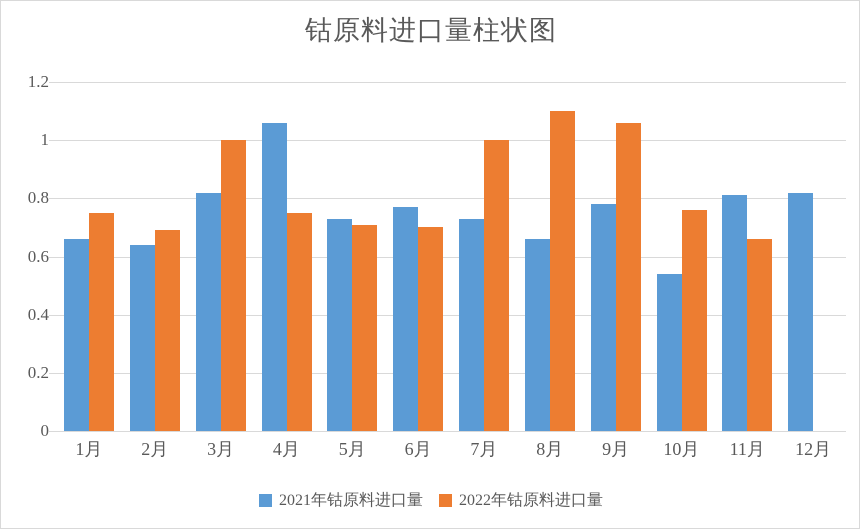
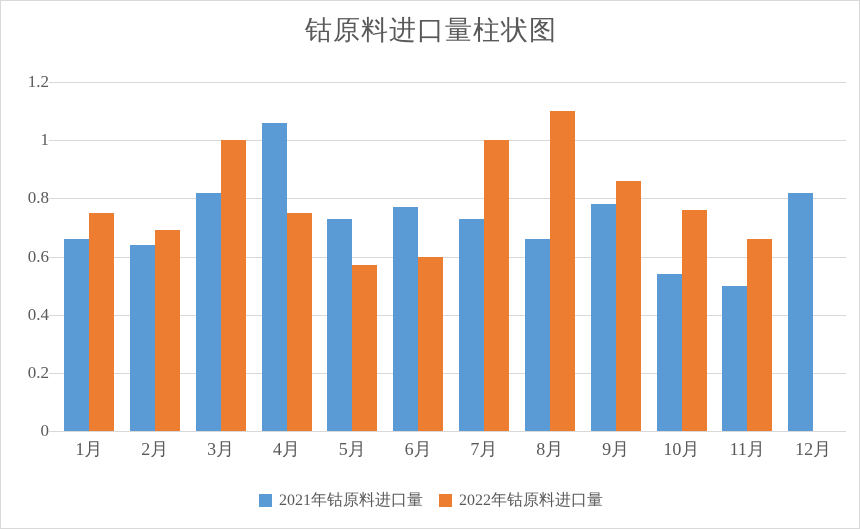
2022年钴原料进口量/5月: 0.71 -> 0.57
2022年钴原料进口量/6月: 0.70 -> 0.60
2022年钴原料进口量/9月: 1.06 -> 0.86
2021年钴原料进口量/11月: 0.81 -> 0.50
